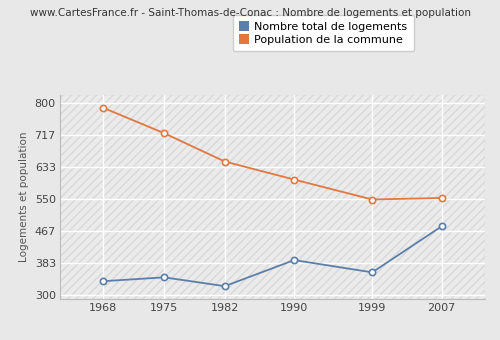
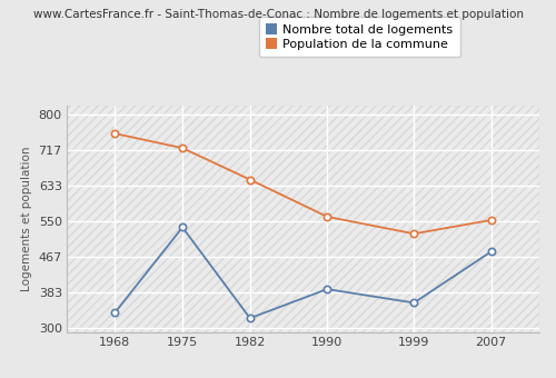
Population de la commune/1968: 787 -> 755
Nombre total de logements/1975: 345 -> 535
Population de la commune/1990: 600 -> 560
Population de la commune/1999: 548 -> 520
